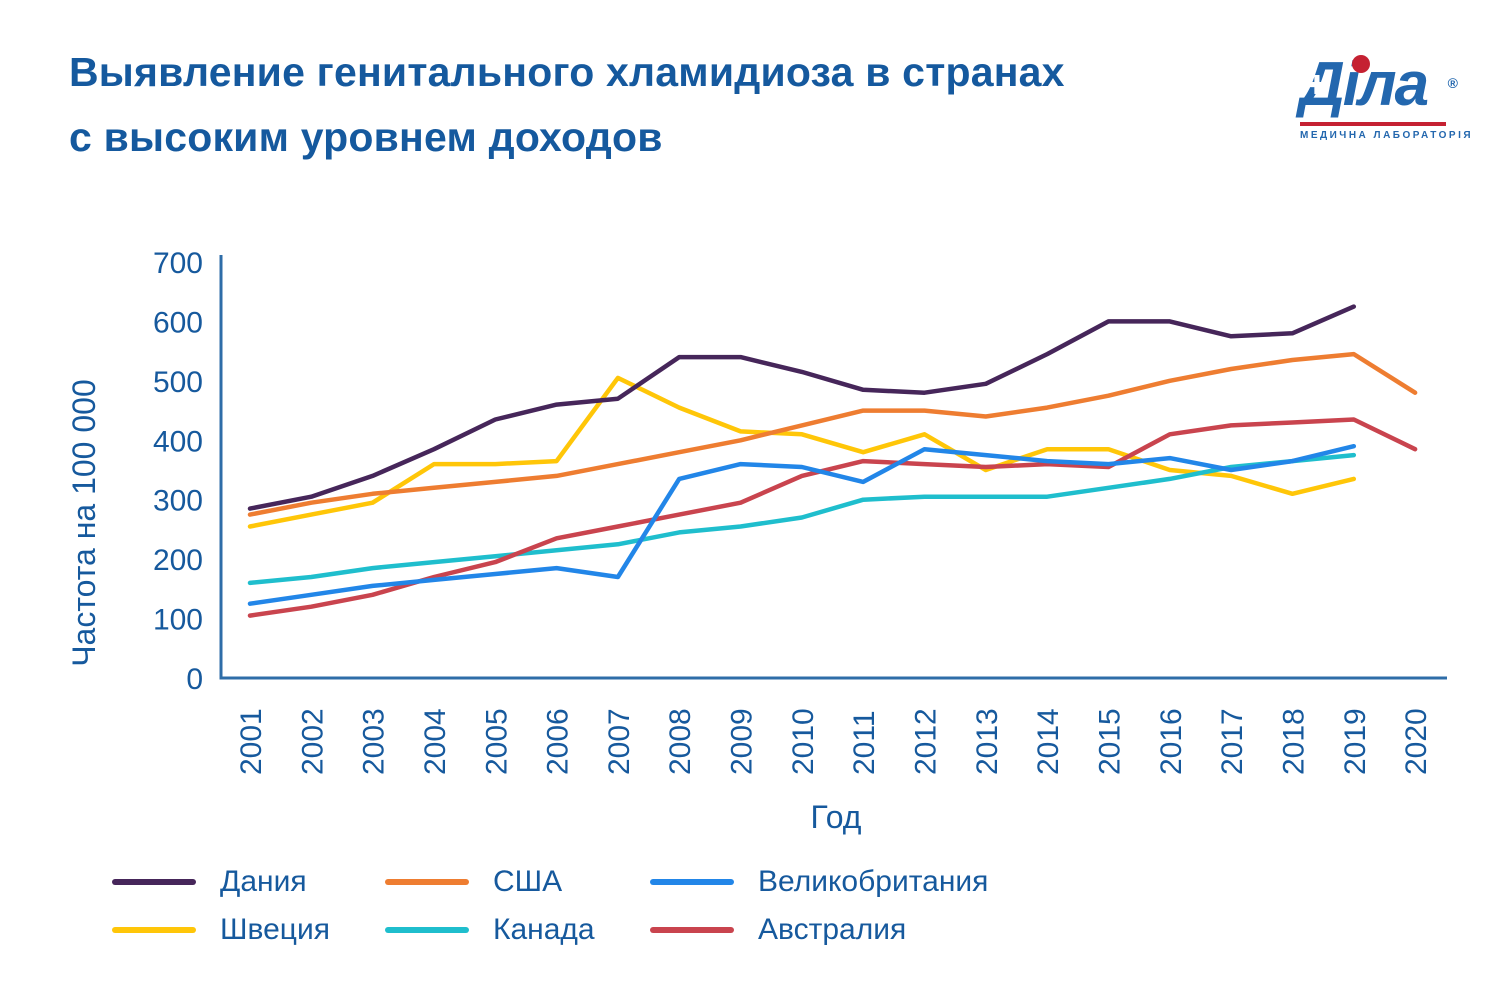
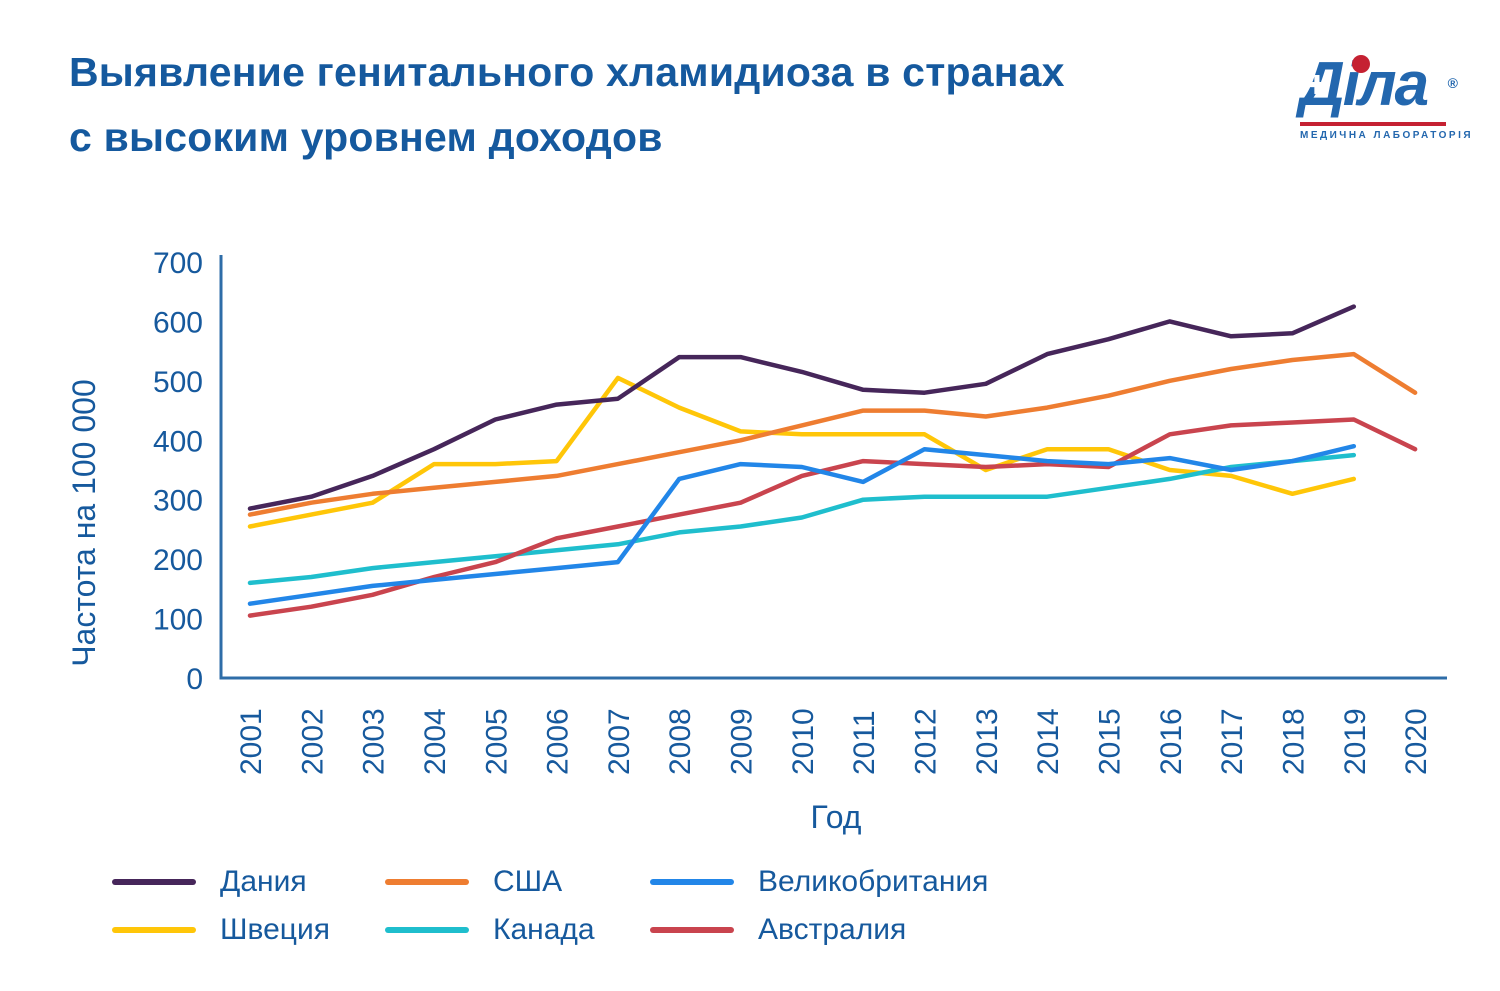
Великобритания/2007: 170 -> 200
Швеция/2011: 380 -> 410
Дания/2015: 600 -> 570
